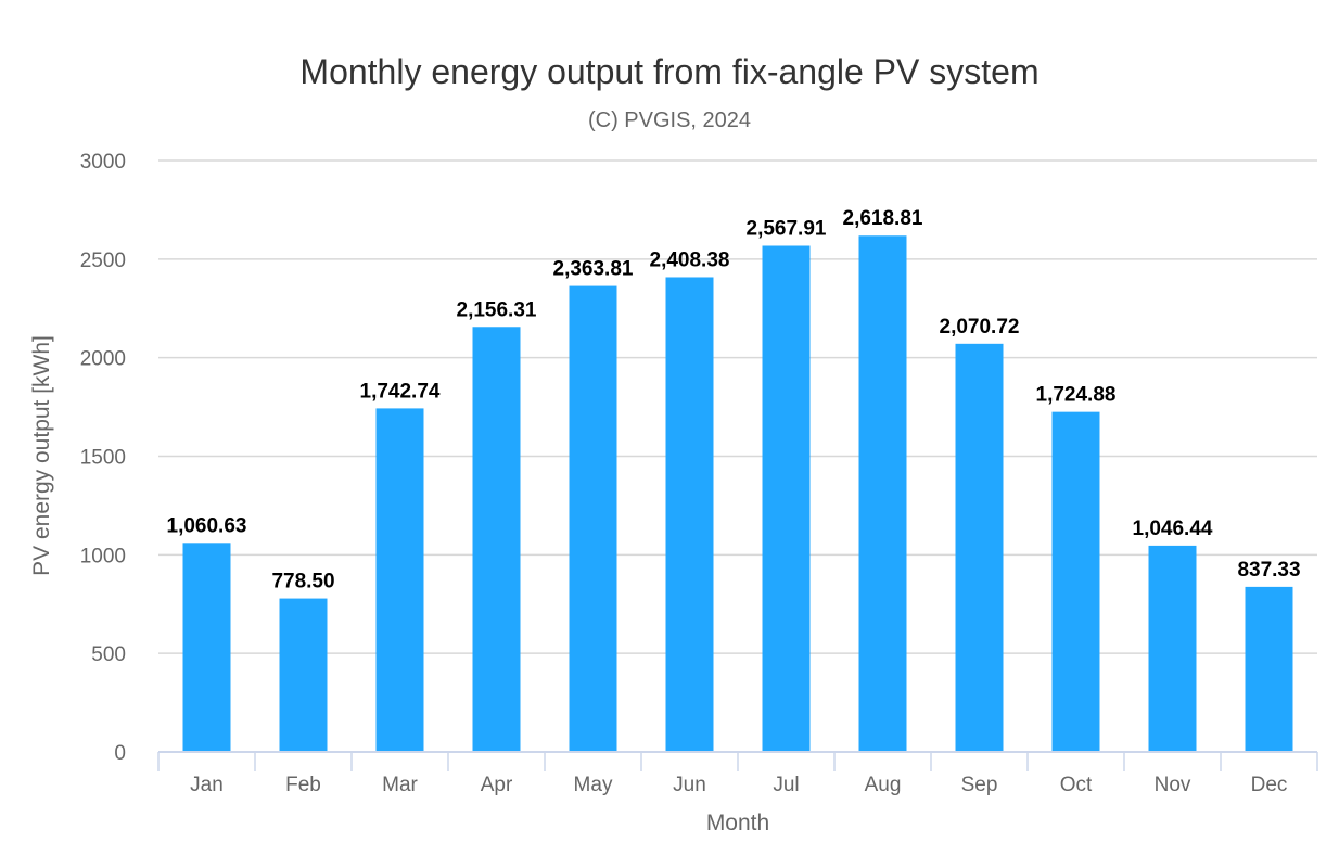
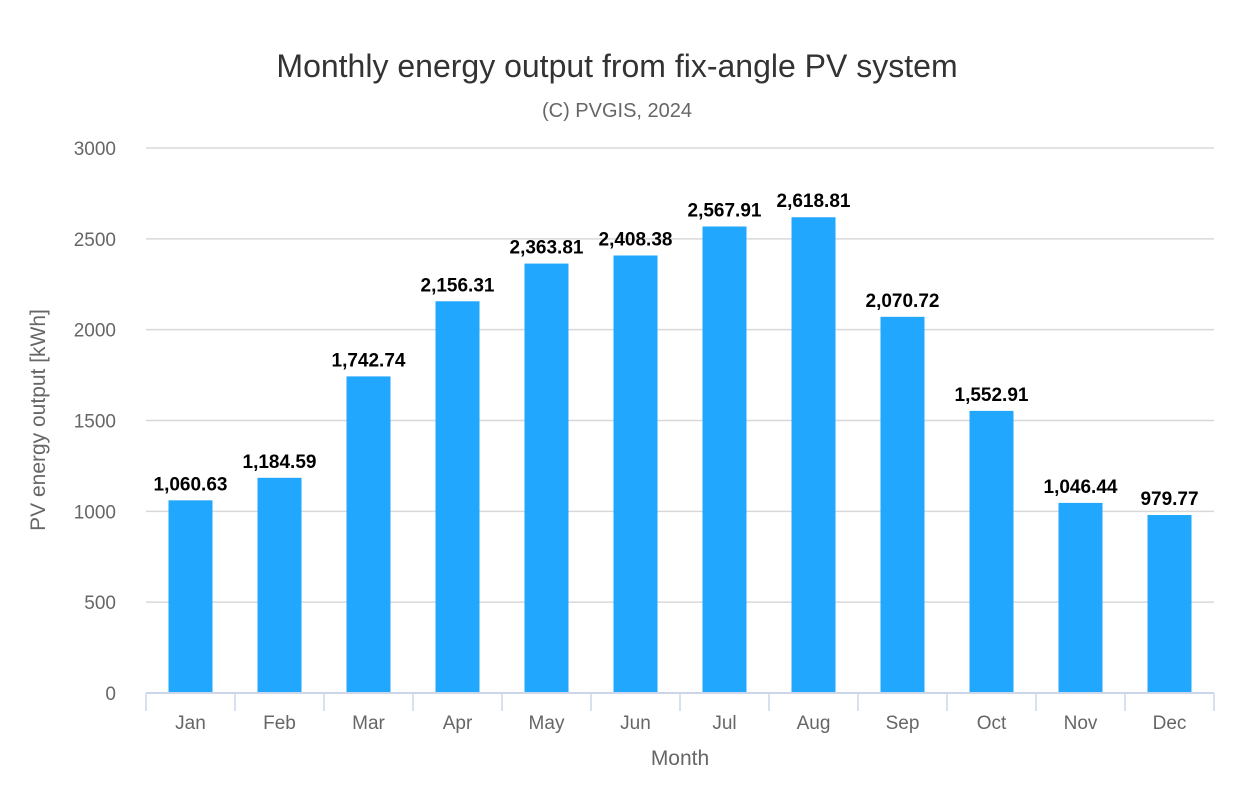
Feb: 778.50 -> 1,184.59
Oct: 1,724.88 -> 1,552.91
Dec: 837.33 -> 979.77
